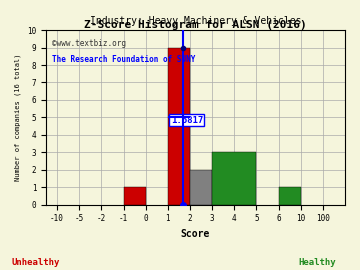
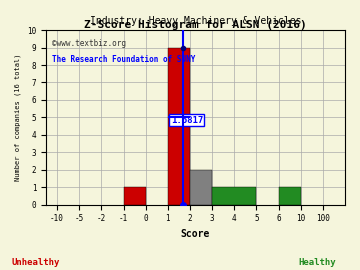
4: 3 -> 1
